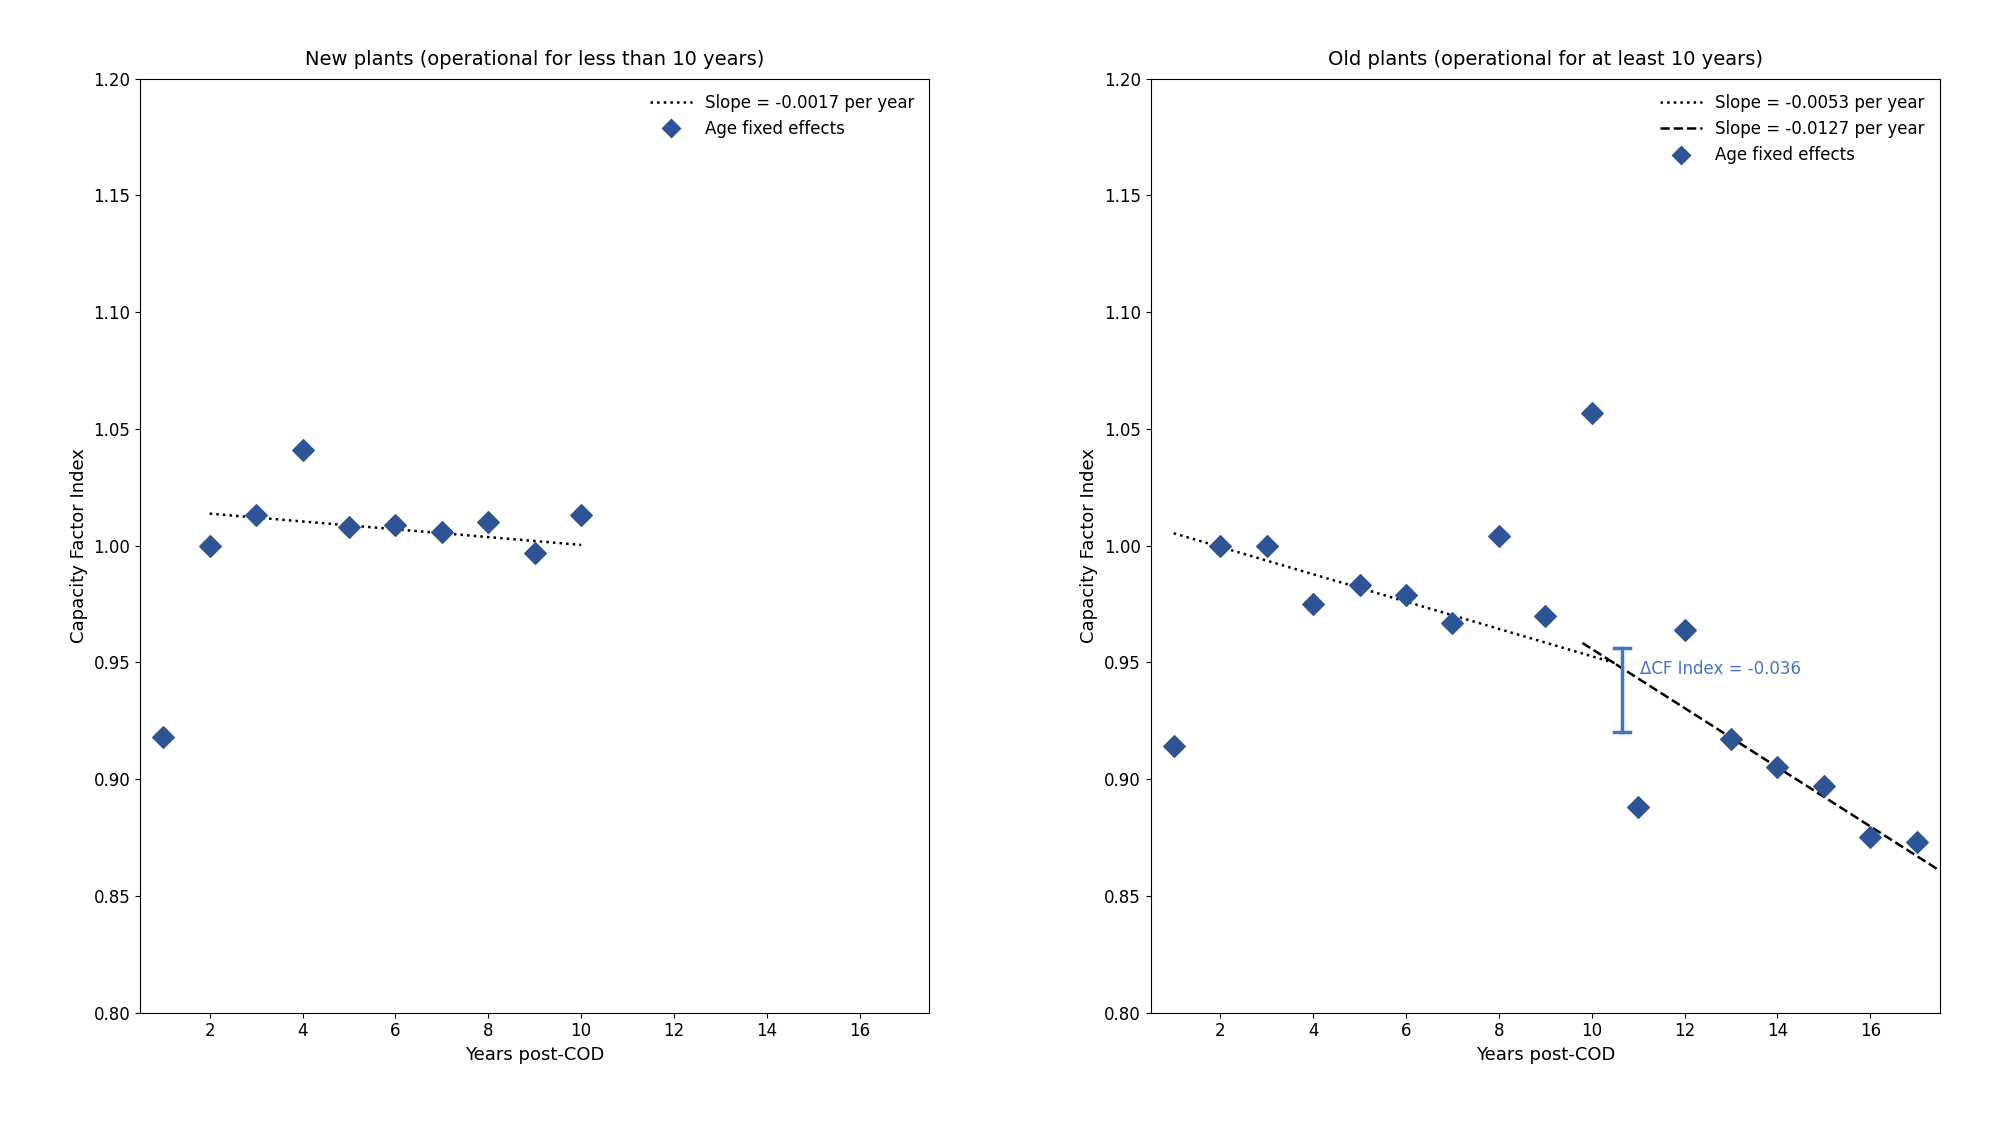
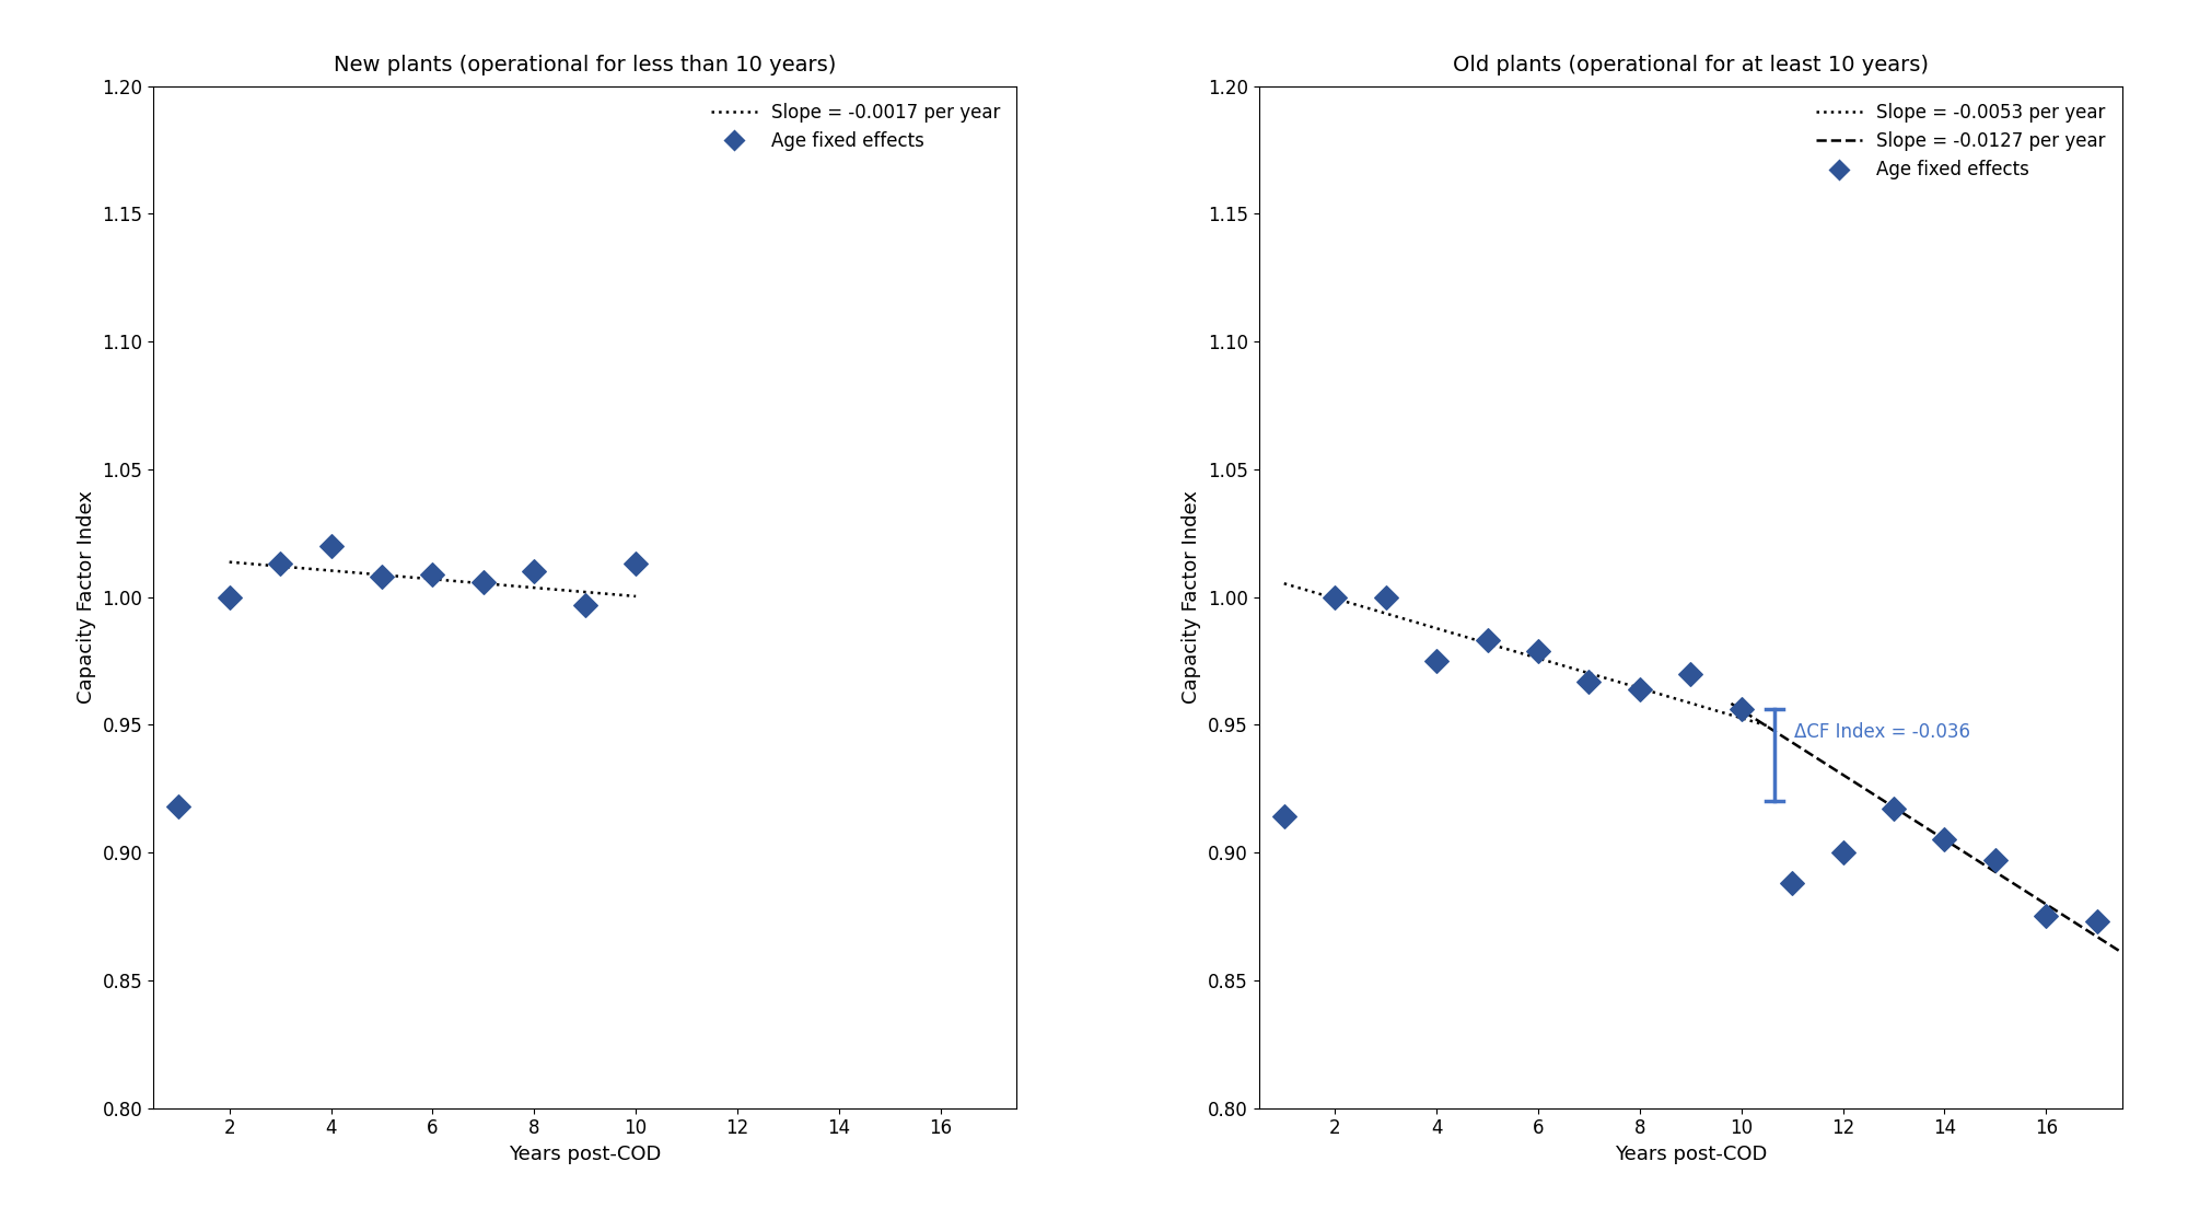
New plants (operational for less than 10 years)/4: 1.041 -> 1.020
Old plants (operational for at least 10 years)/8: 1.004 -> 0.964
Old plants (operational for at least 10 years)/10: 1.057 -> 0.956
Old plants (operational for at least 10 years)/12: 0.964 -> 0.900
